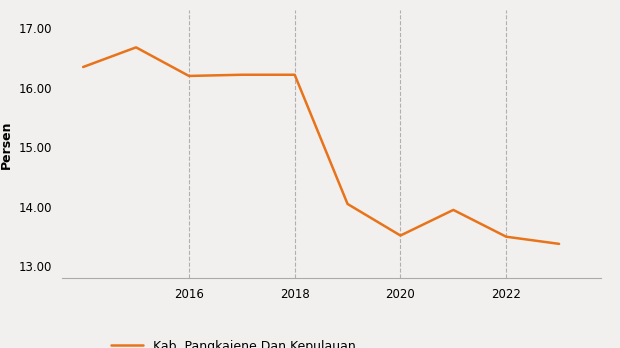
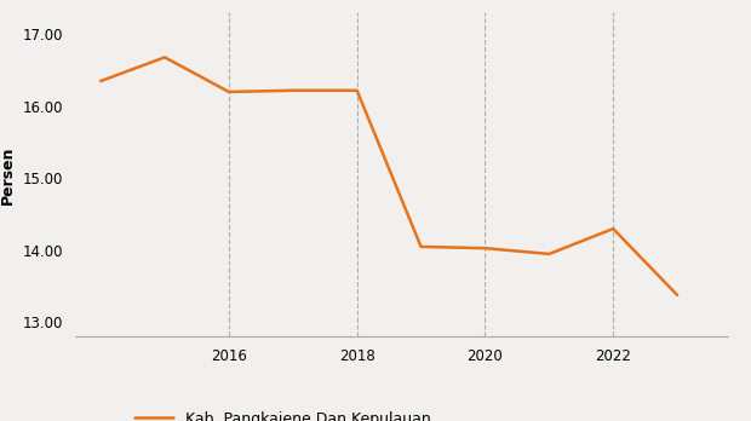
2020: 13.52 -> 14.03
2022: 13.50 -> 14.30
